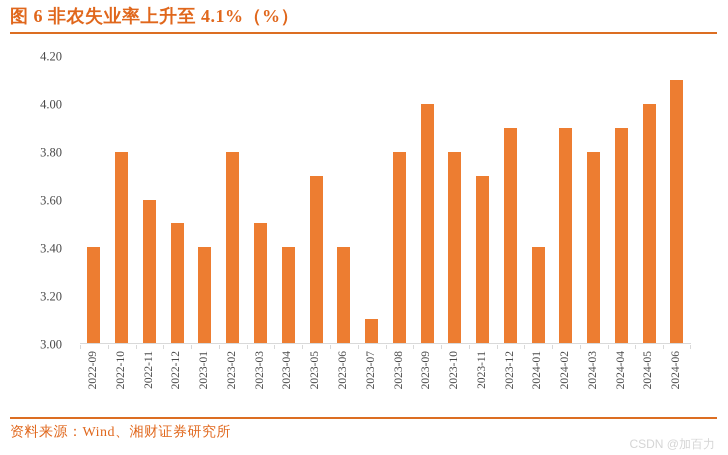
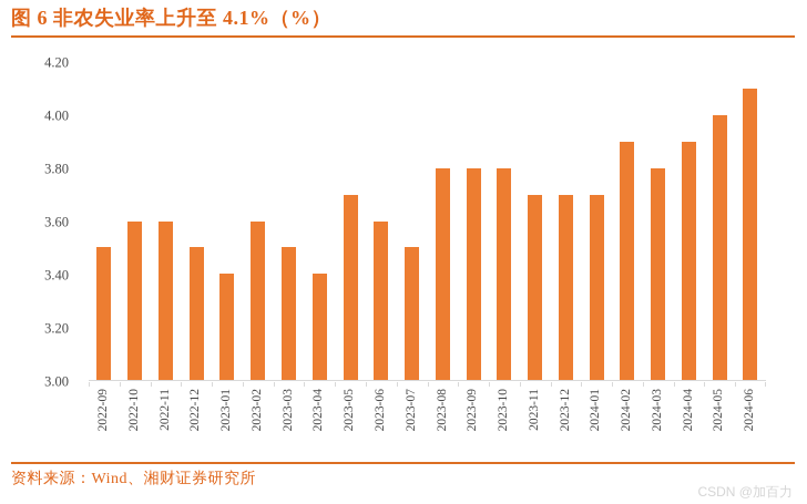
2022-09: 3.4 -> 3.5
2022-10: 3.8 -> 3.6
2023-02: 3.8 -> 3.6
2023-06: 3.4 -> 3.6
2023-07: 3.1 -> 3.5
2023-09: 4.0 -> 3.8
2023-12: 3.9 -> 3.7
2024-01: 3.4 -> 3.7
